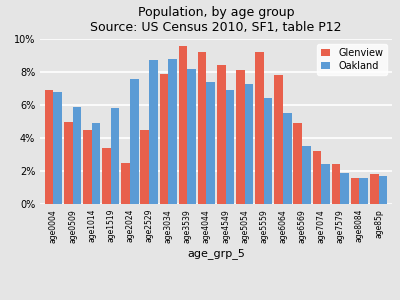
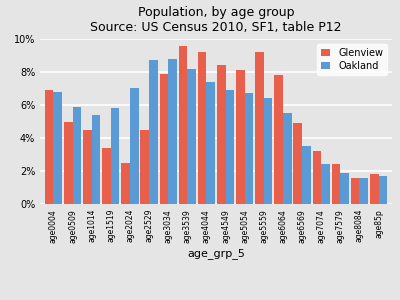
Oakland/age1014: 4.9% -> 5.4%
Oakland/age2024: 7.6% -> 7.0%
Oakland/age5054: 7.3% -> 6.7%
